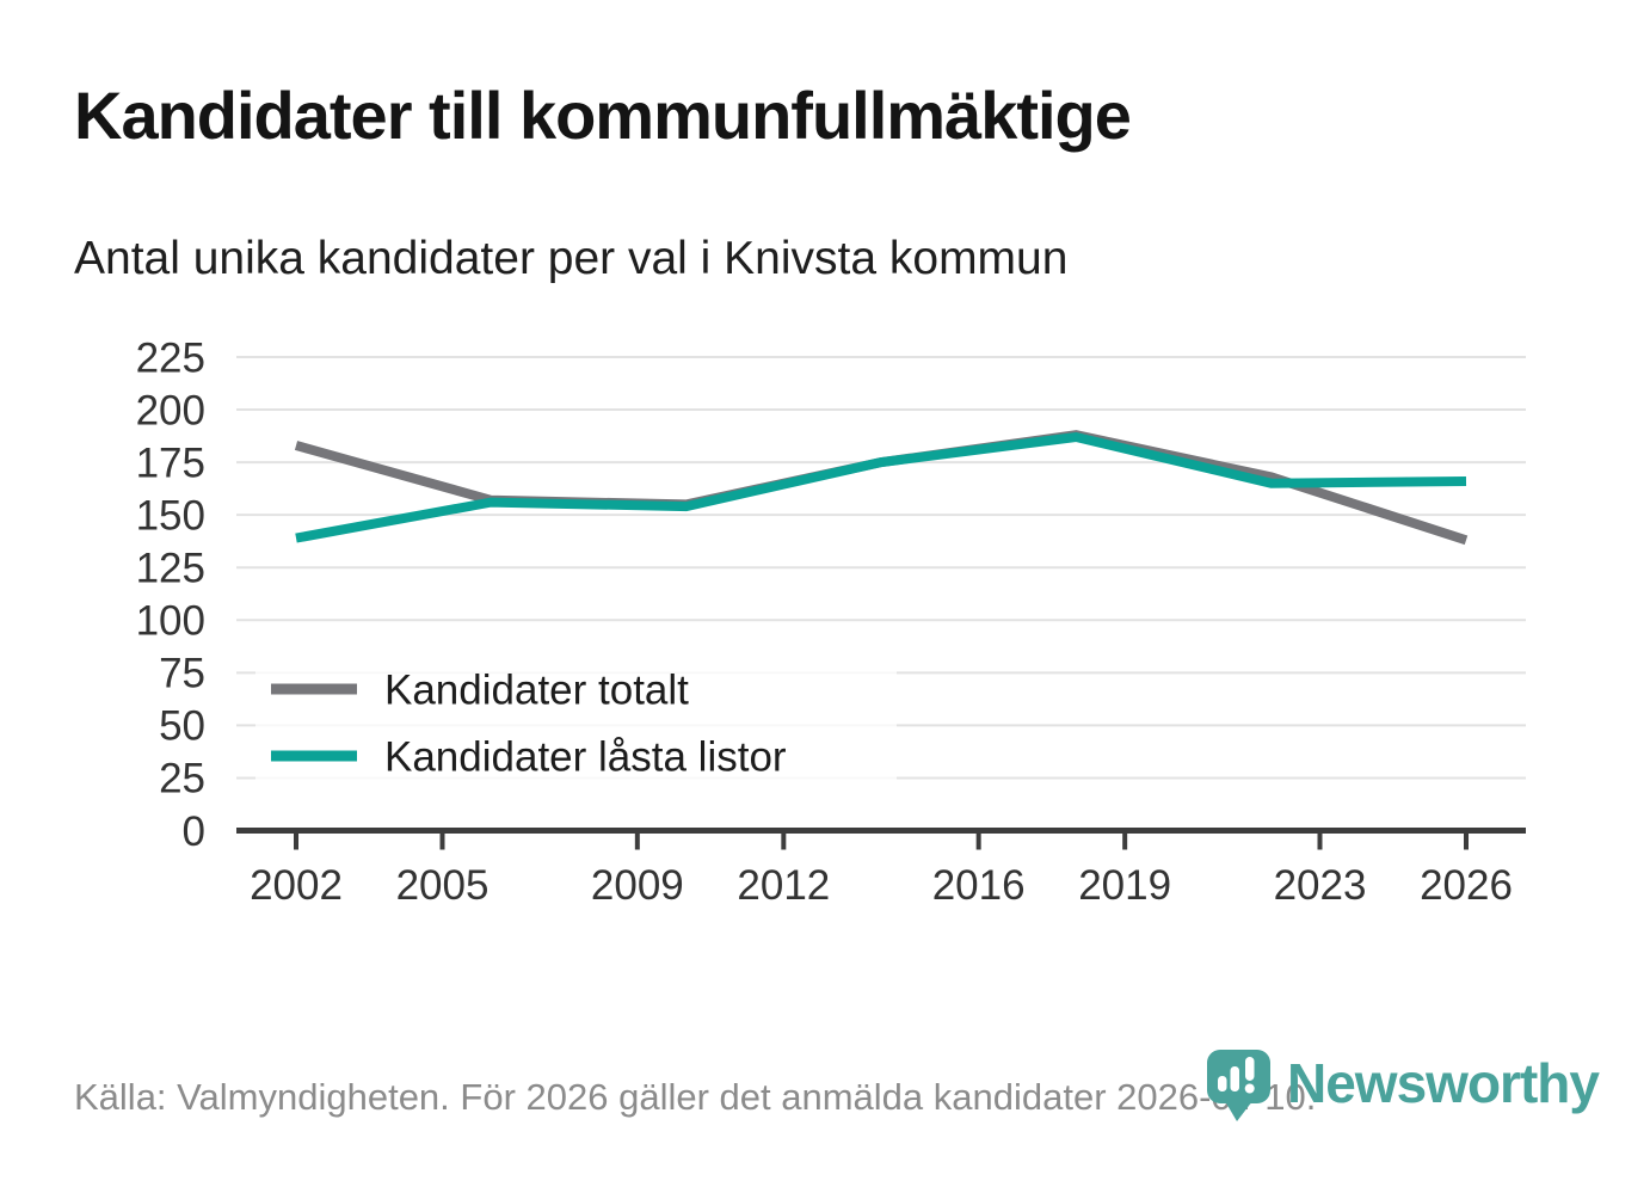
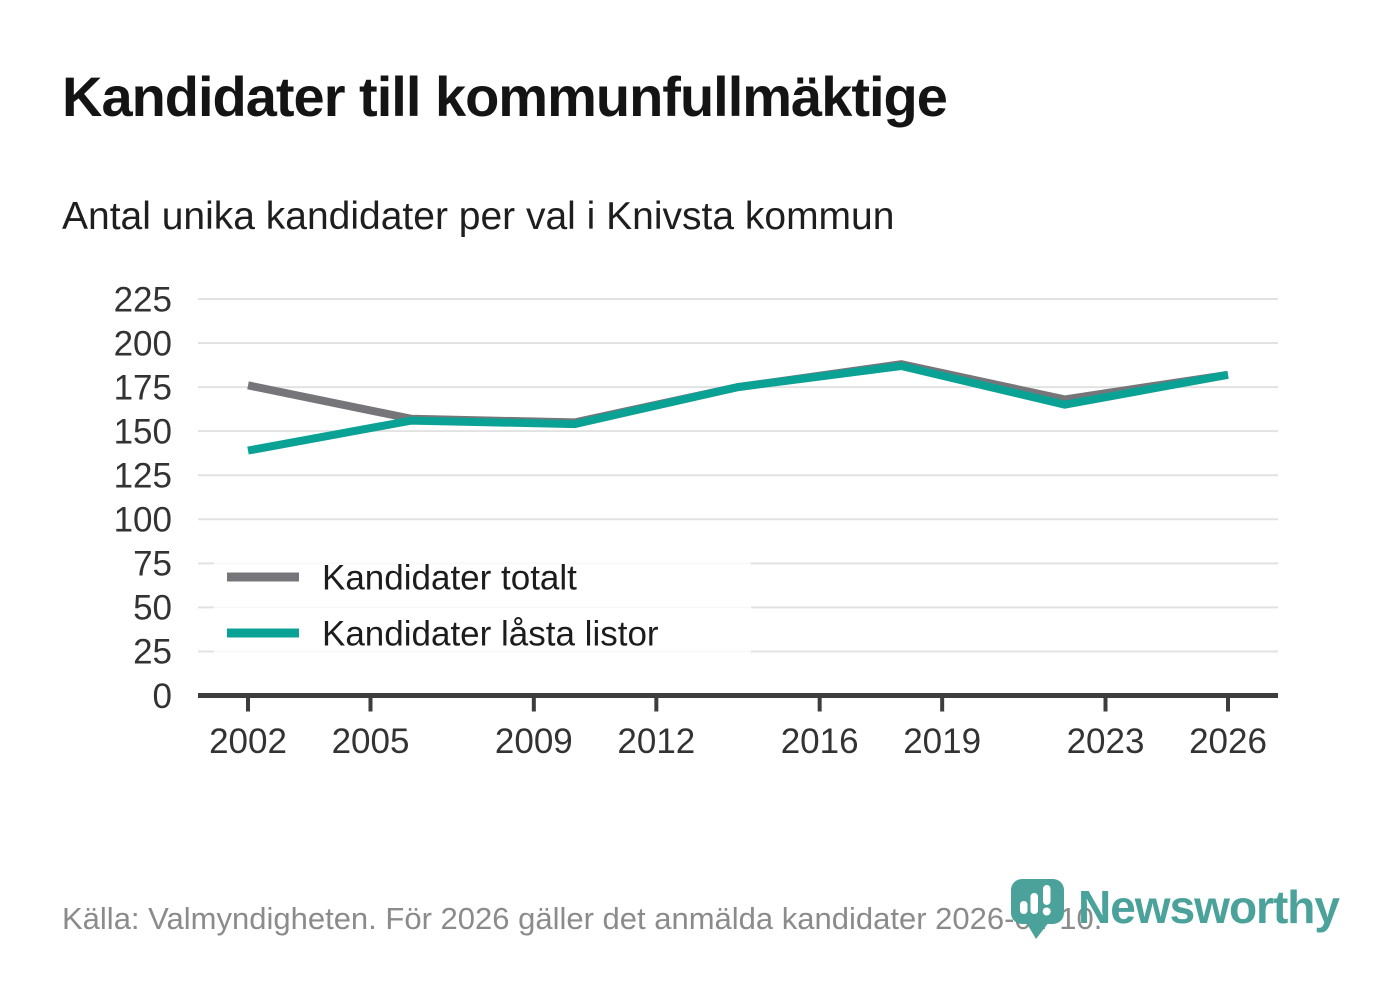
Kandidater totalt/2002: 183 -> 176
Kandidater totalt/2026: 138 -> 182
Kandidater låsta listor/2026: 166 -> 182
